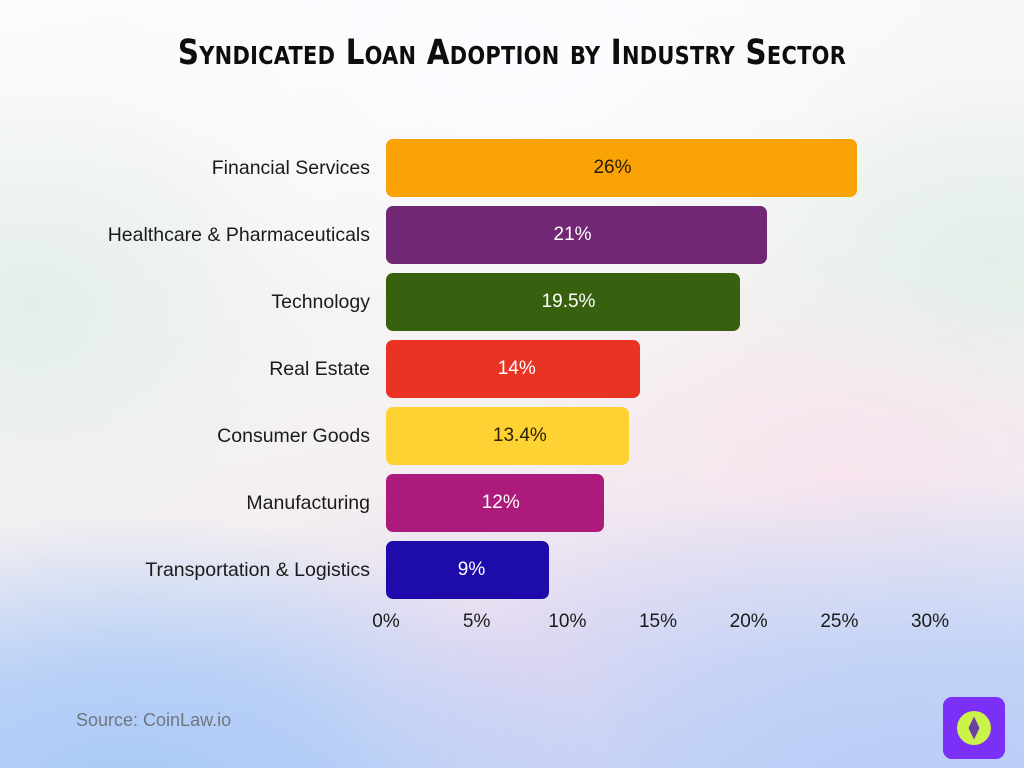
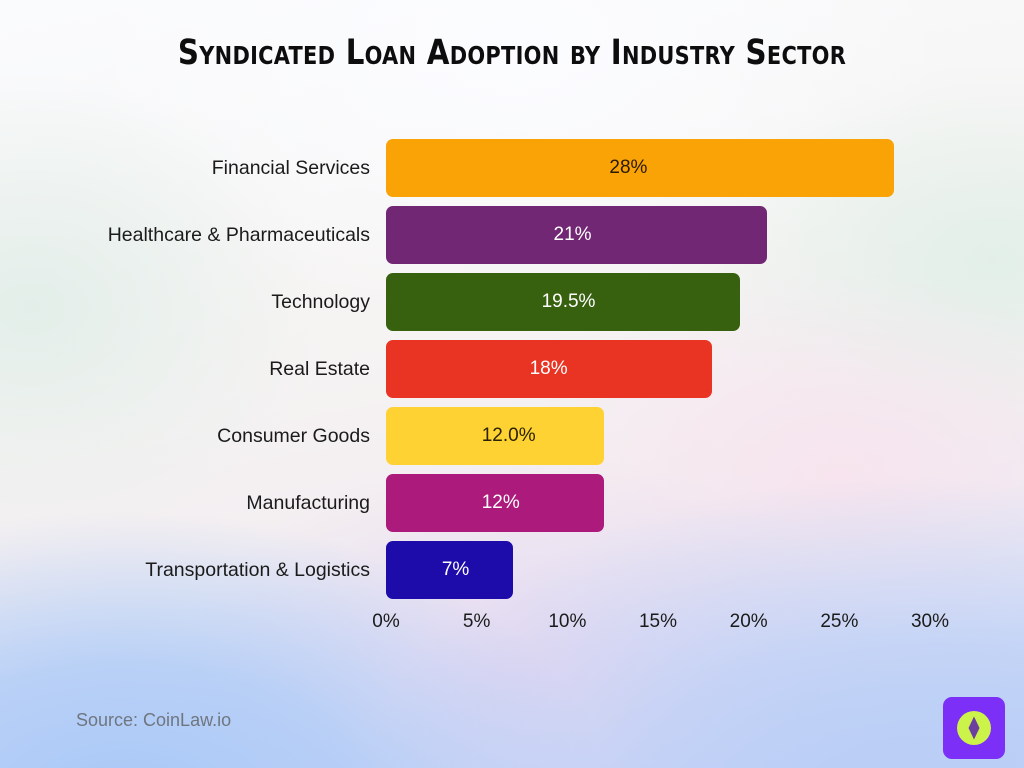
Financial Services: 26% -> 28%
Real Estate: 14% -> 18%
Consumer Goods: 13.4% -> 12.0%
Transportation & Logistics: 9% -> 7%
